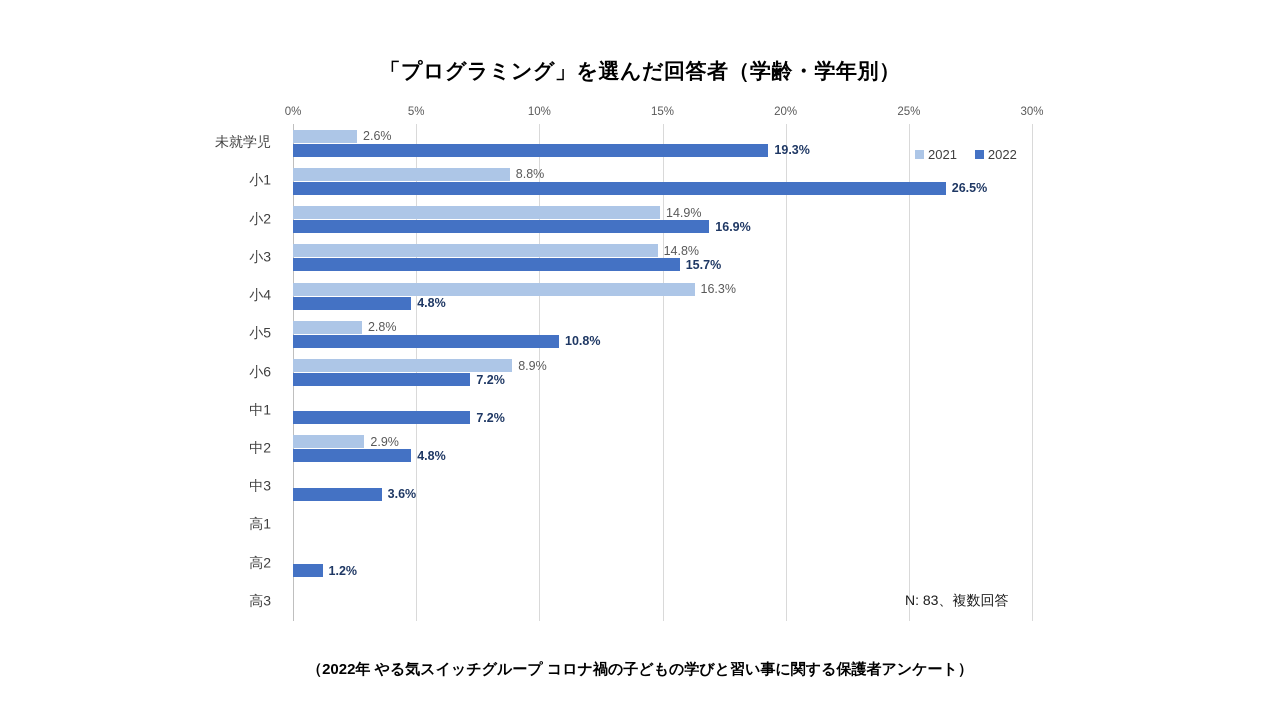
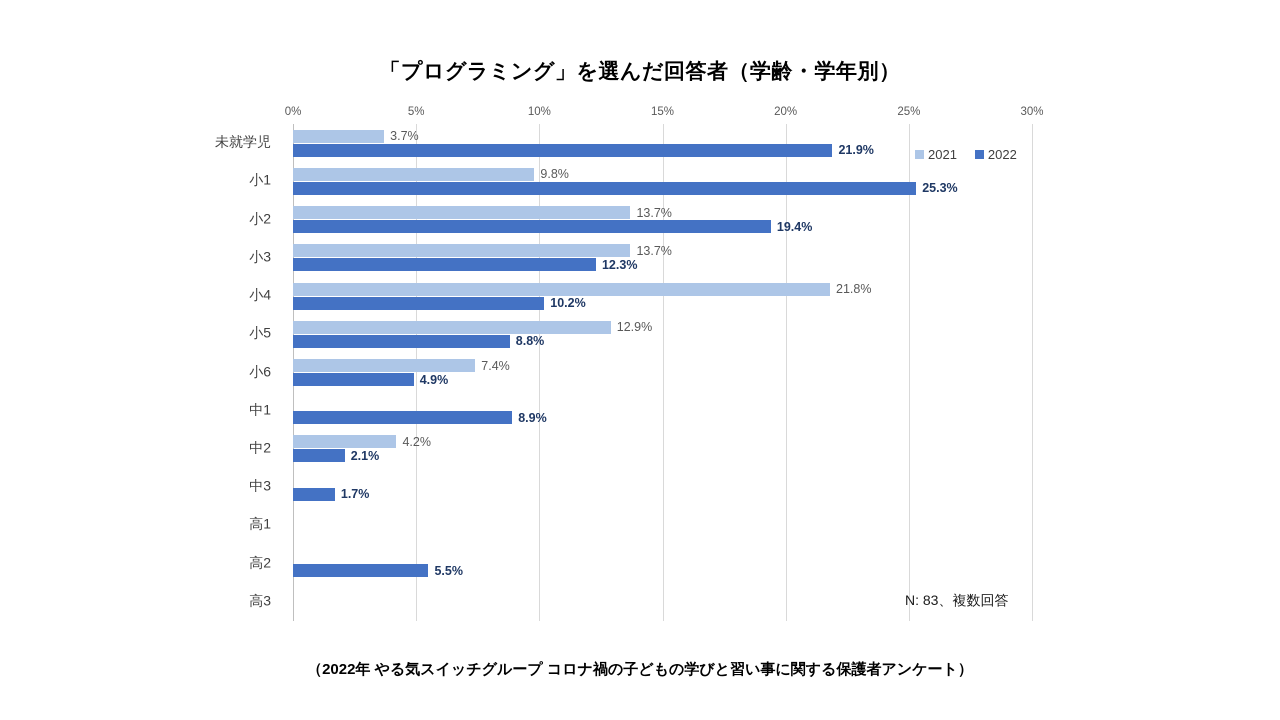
2021/未就学児: 2.6% -> 3.7%
2022/未就学児: 19.3% -> 21.9%
2021/小1: 8.8% -> 9.8%
2022/小1: 26.5% -> 25.3%
2021/小2: 14.9% -> 13.7%
2022/小2: 16.9% -> 19.4%
2021/小3: 14.8% -> 13.7%
2022/小3: 15.7% -> 12.3%
2021/小4: 16.3% -> 21.8%
2022/小4: 4.8% -> 10.2%
2021/小5: 2.8% -> 12.9%
2022/小5: 10.8% -> 8.8%
2021/小6: 8.9% -> 7.4%
2022/小6: 7.2% -> 4.9%
2022/中1: 7.2% -> 8.9%
2021/中2: 2.9% -> 4.2%
2022/中2: 4.8% -> 2.1%
2022/中3: 3.6% -> 1.7%
2022/高2: 1.2% -> 5.5%
